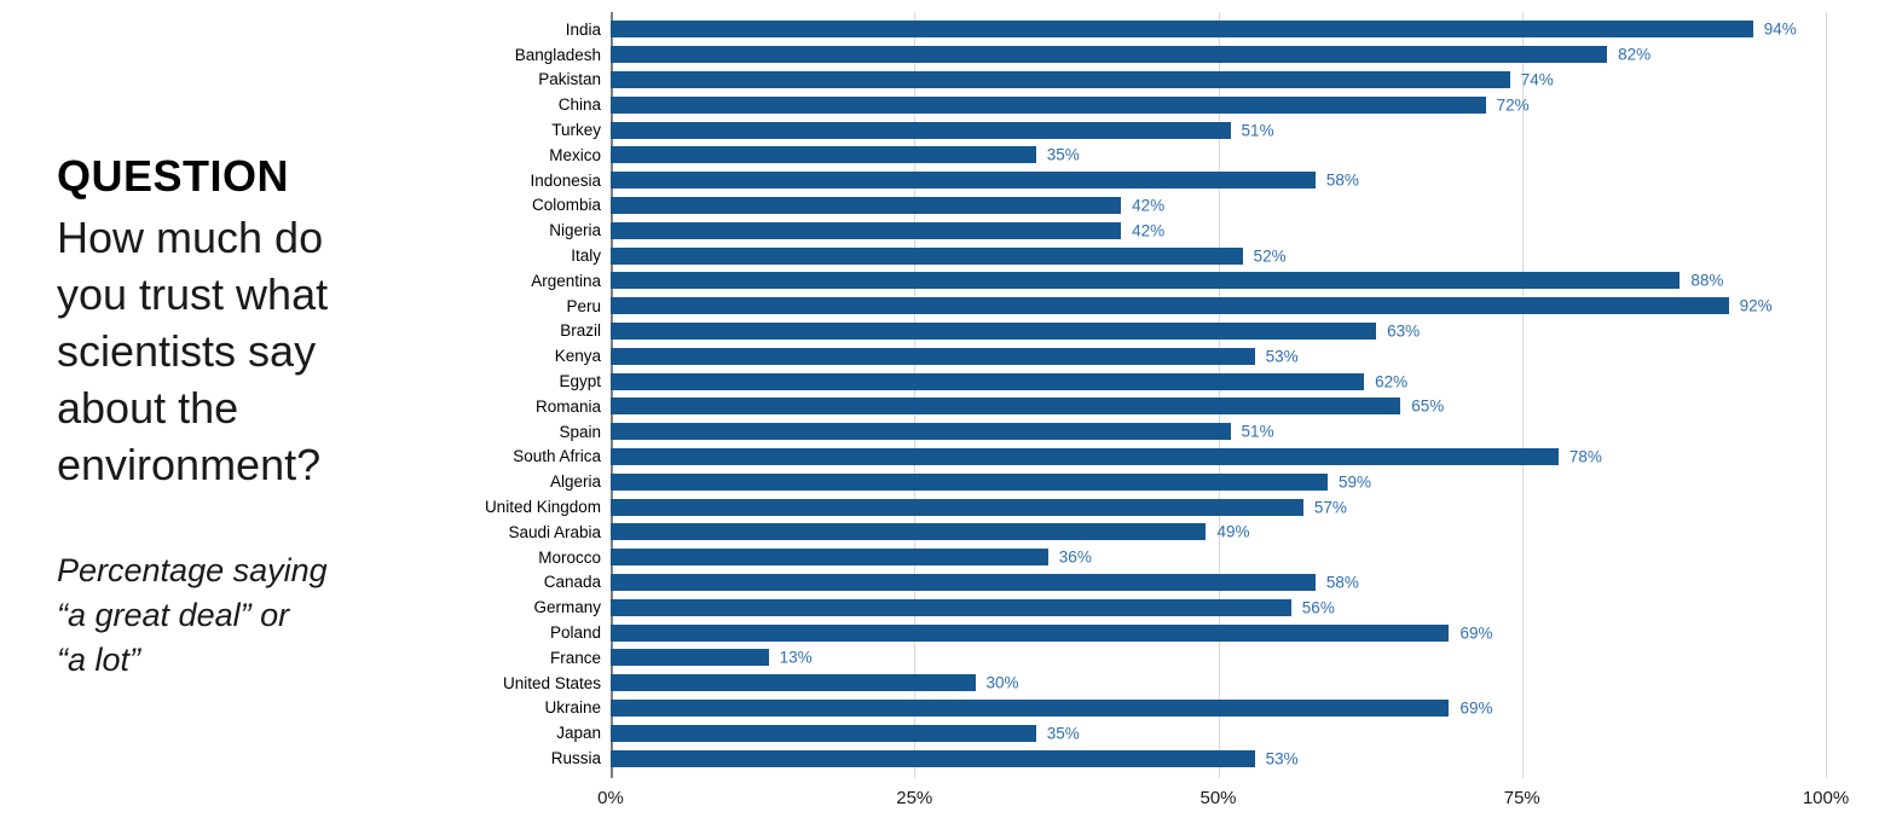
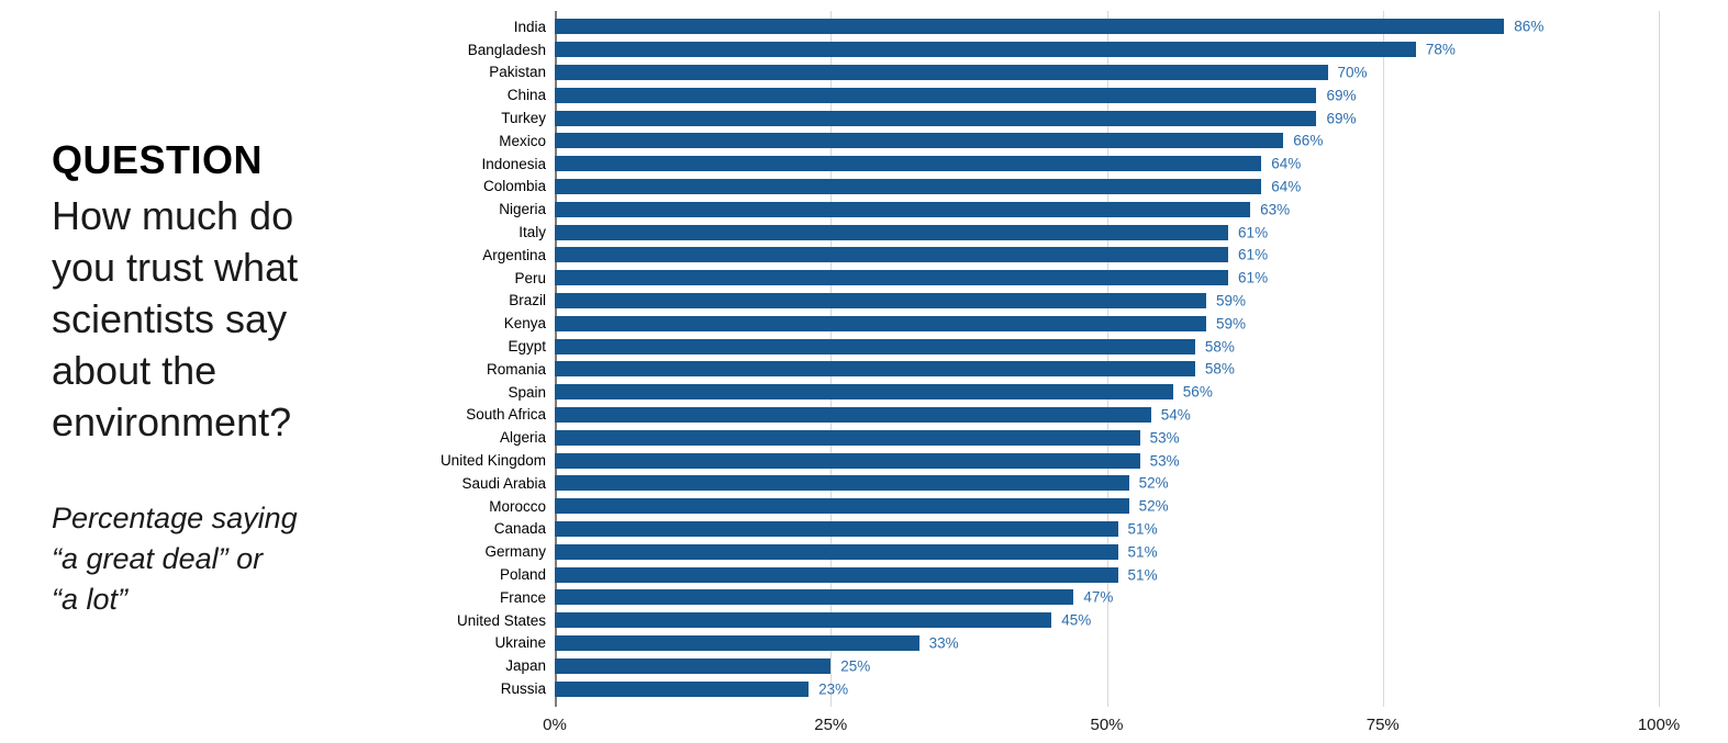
India: 94% -> 86%
Bangladesh: 82% -> 78%
Pakistan: 74% -> 70%
China: 72% -> 69%
Turkey: 51% -> 69%
Mexico: 35% -> 66%
Indonesia: 58% -> 64%
Colombia: 42% -> 64%
Nigeria: 42% -> 63%
Italy: 52% -> 61%
Argentina: 88% -> 61%
Peru: 92% -> 61%
Brazil: 63% -> 59%
Kenya: 53% -> 59%
Egypt: 62% -> 58%
Romania: 65% -> 58%
Spain: 51% -> 56%
South Africa: 78% -> 54%
Algeria: 59% -> 53%
United Kingdom: 57% -> 53%
Saudi Arabia: 49% -> 52%
Morocco: 36% -> 52%
Canada: 58% -> 51%
Germany: 56% -> 51%
Poland: 69% -> 51%
France: 13% -> 47%
United States: 30% -> 45%
Ukraine: 69% -> 33%
Japan: 35% -> 25%
Russia: 53% -> 23%
